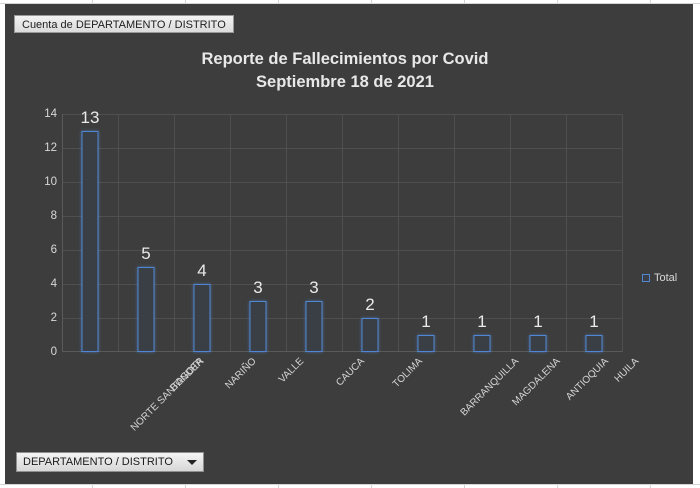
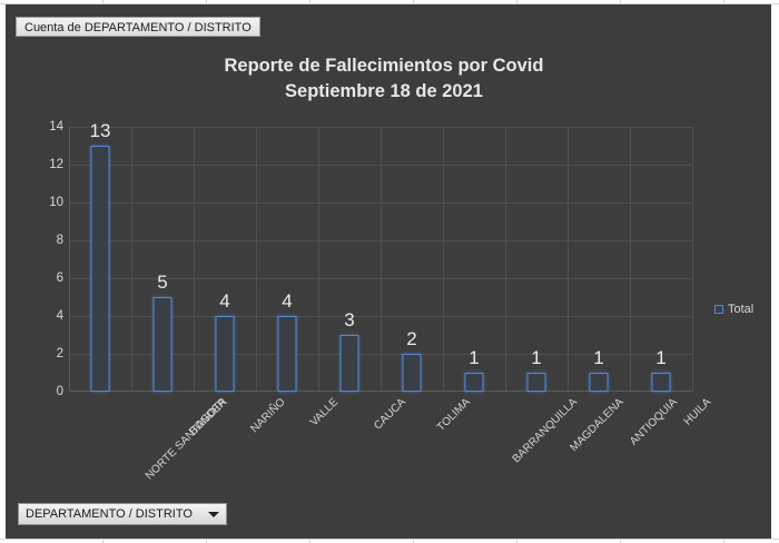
VALLE: 3 -> 4
